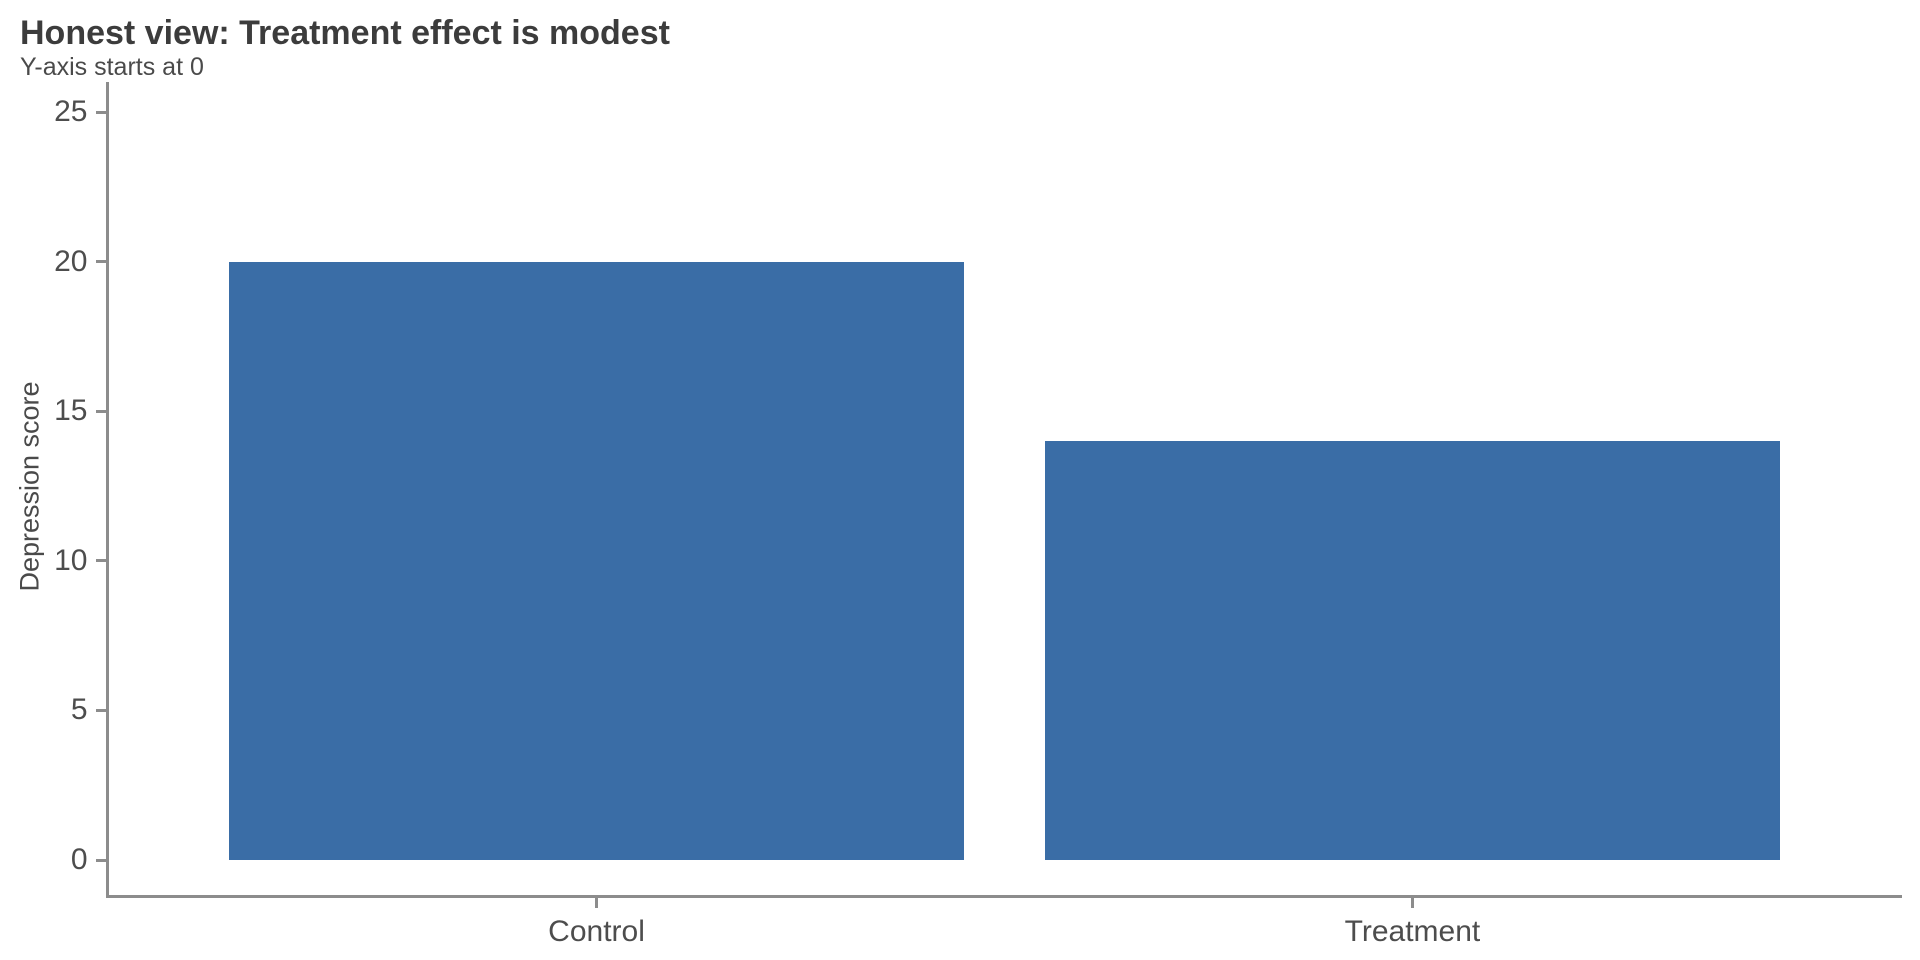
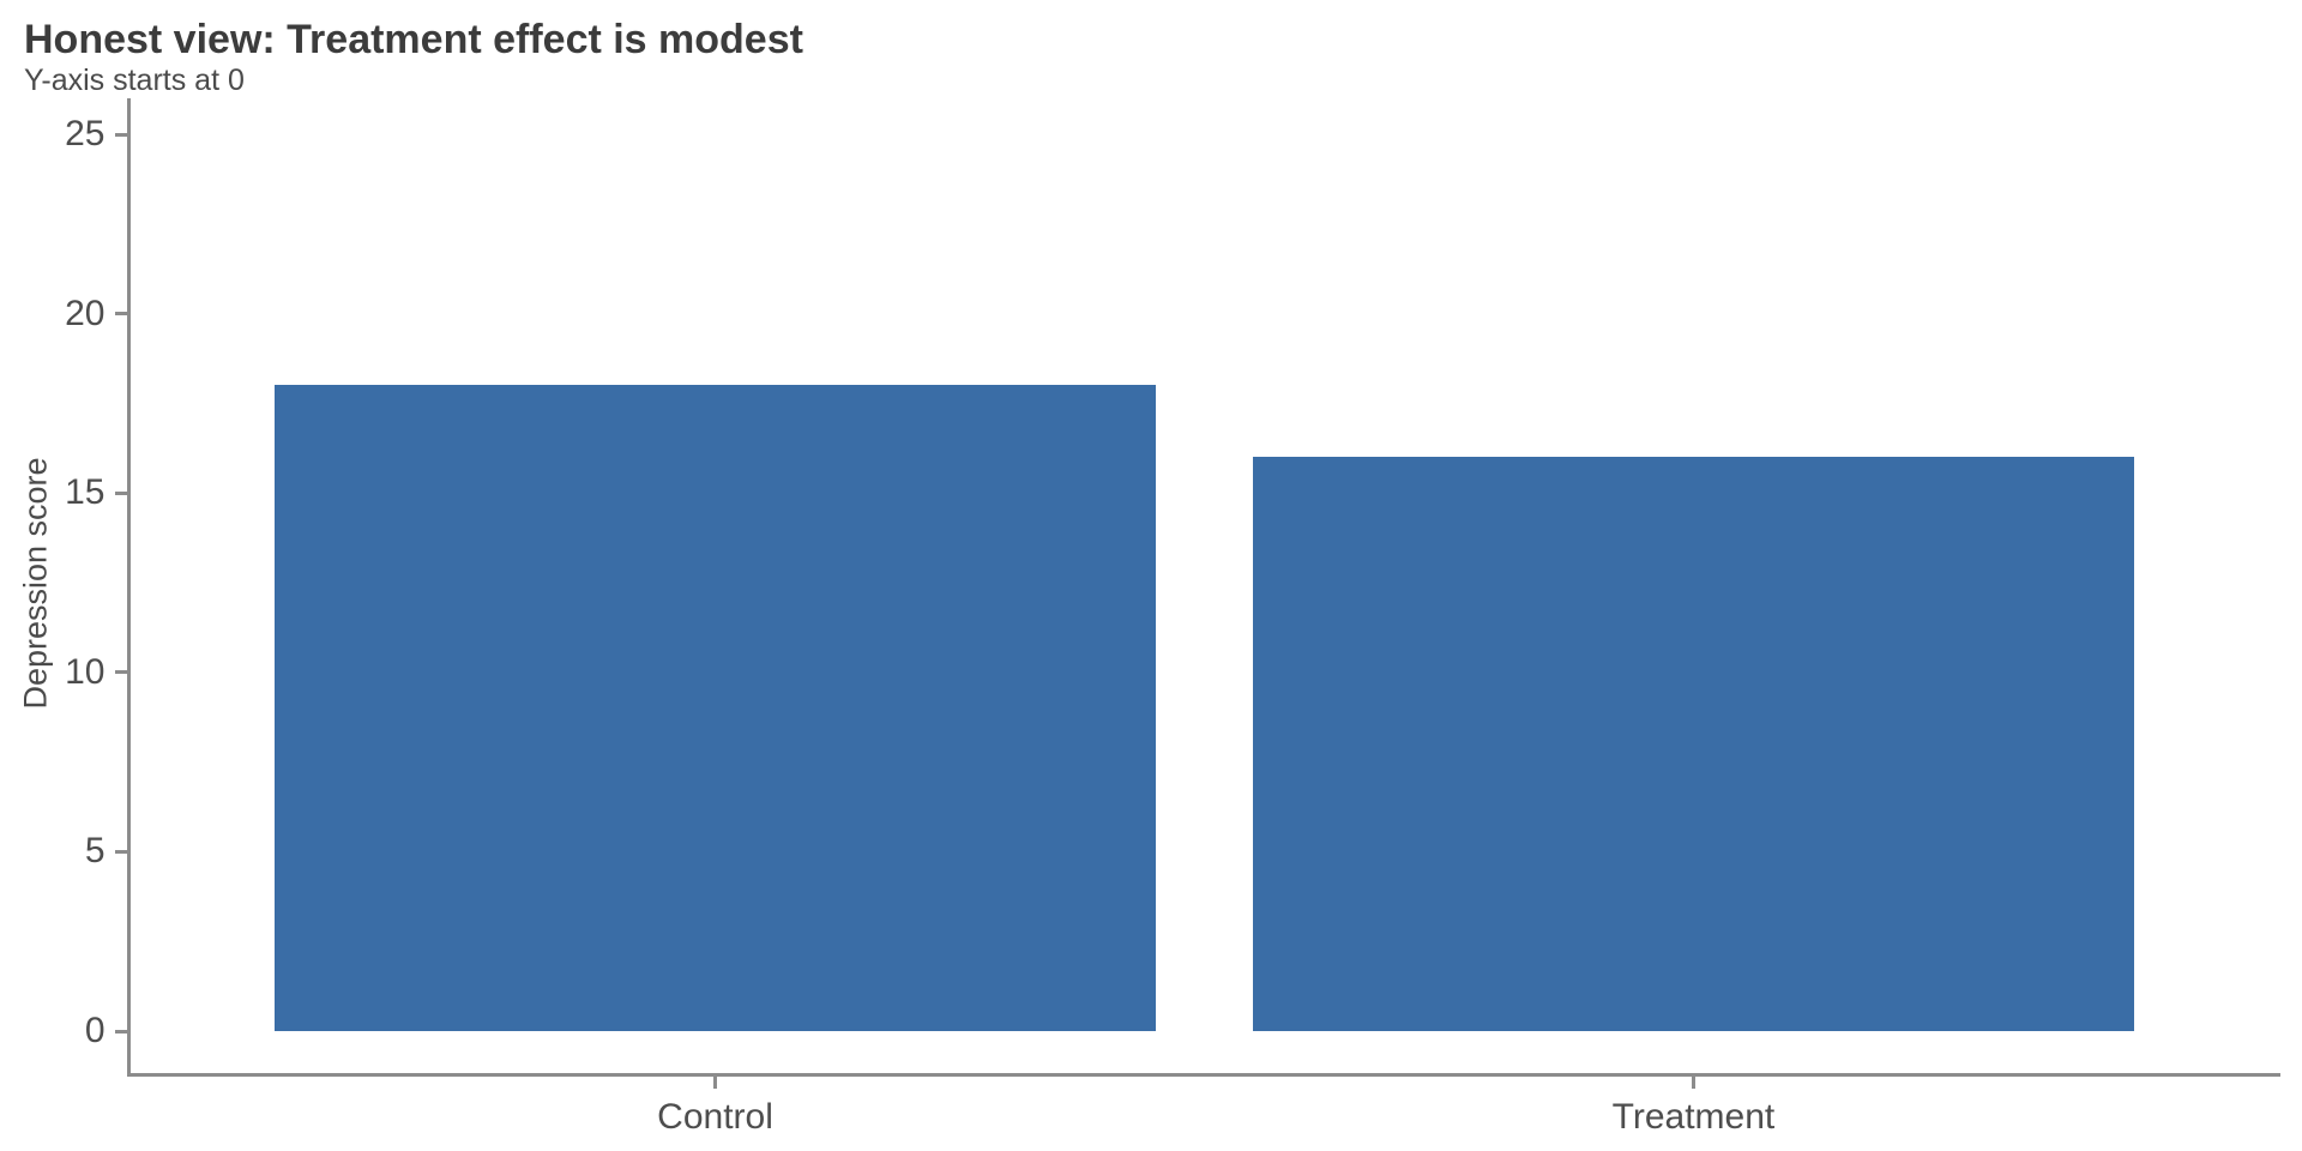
Control: 20 -> 18
Treatment: 14 -> 16
